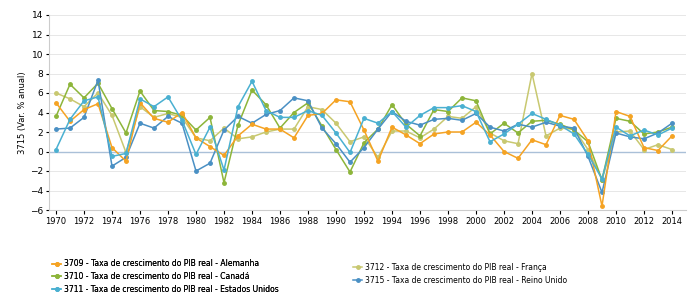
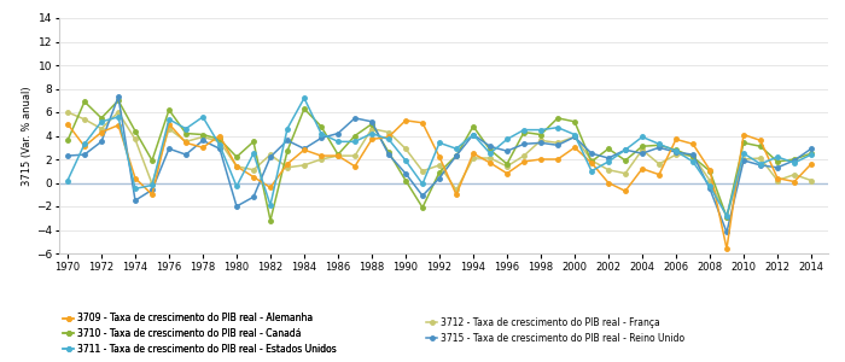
3712 - Taxa de crescimento do PIB real - França/2000: 4.6 -> 3.9
3712 - Taxa de crescimento do PIB real - França/2004: 8.0 -> 2.8
